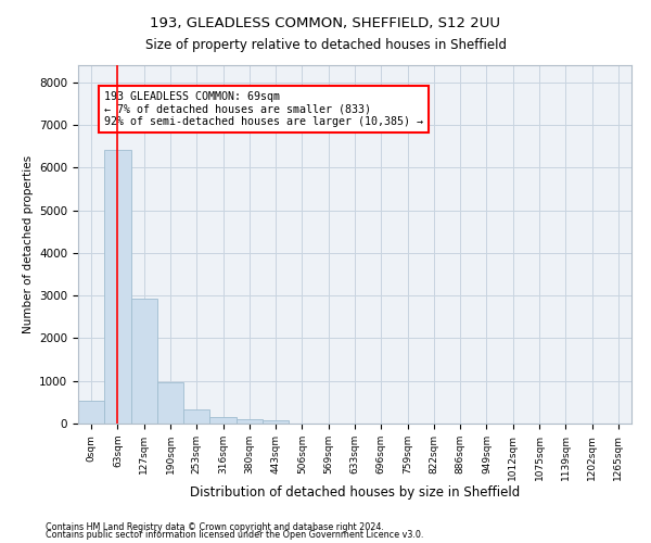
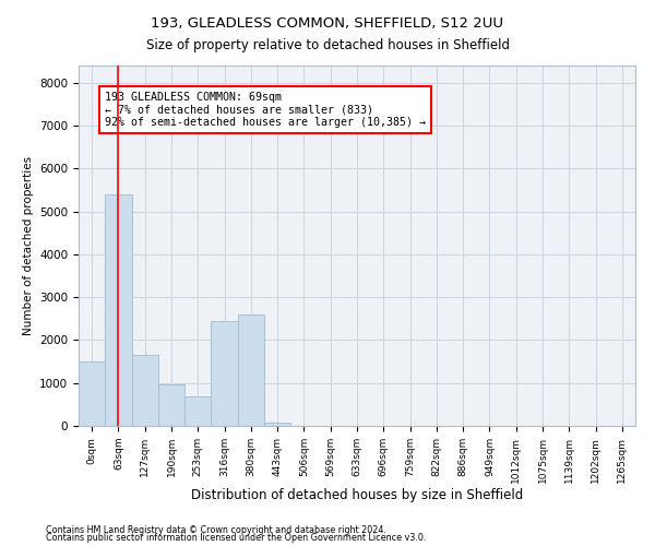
0sqm: 540 -> 1500
63sqm: 6420 -> 5400
127sqm: 2920 -> 1650
253sqm: 330 -> 700
316sqm: 160 -> 2450
380sqm: 100 -> 2600
